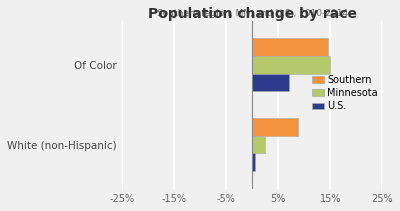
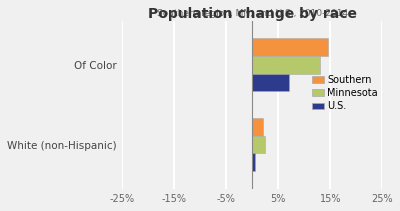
Minnesota/Of Color: 15.0% -> 13.0%
Southern/White (non-Hispanic): 8.8% -> 2.0%
